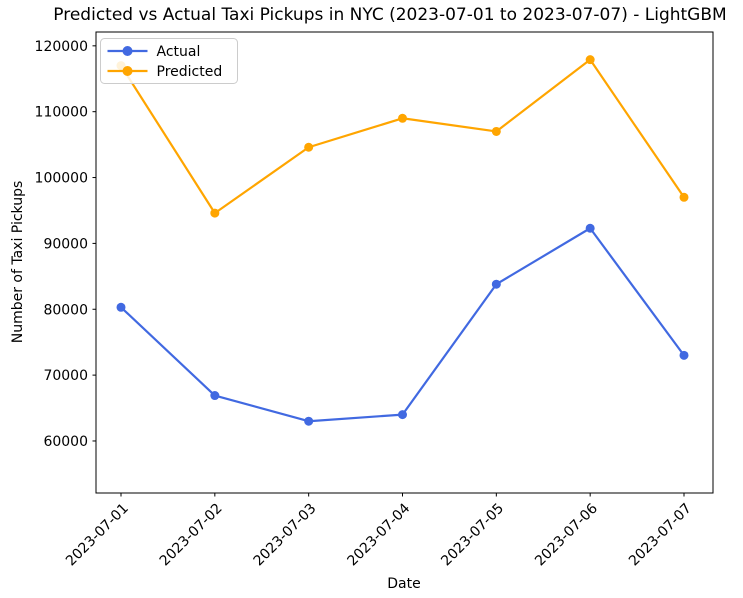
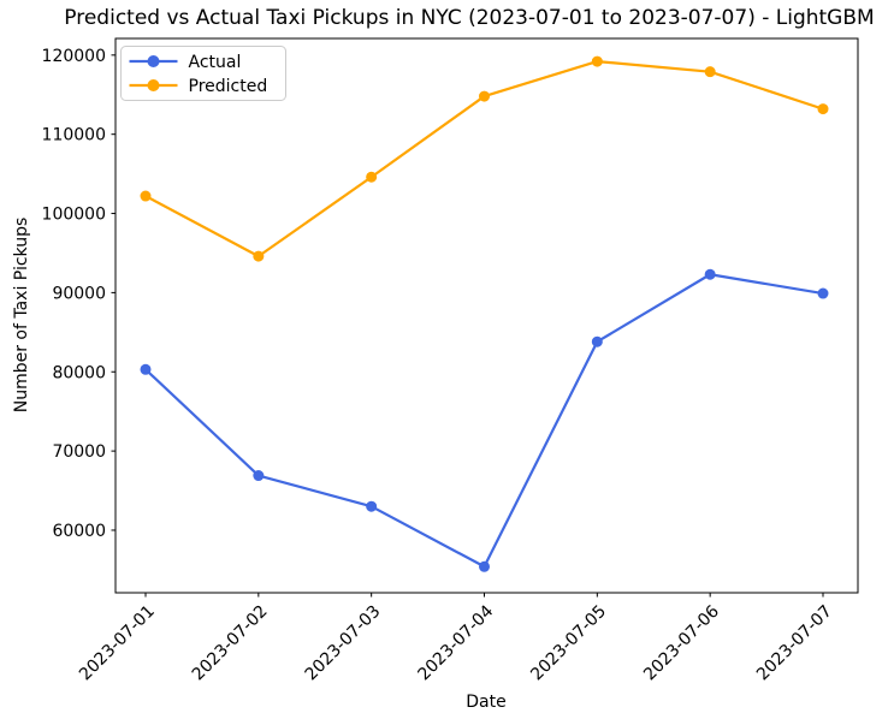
Predicted/2023-07-01: 117000 -> 102000
Actual/2023-07-04: 64000 -> 55000
Predicted/2023-07-04: 109000 -> 115000
Predicted/2023-07-05: 107000 -> 119000
Actual/2023-07-07: 73000 -> 90000
Predicted/2023-07-07: 97000 -> 113000
